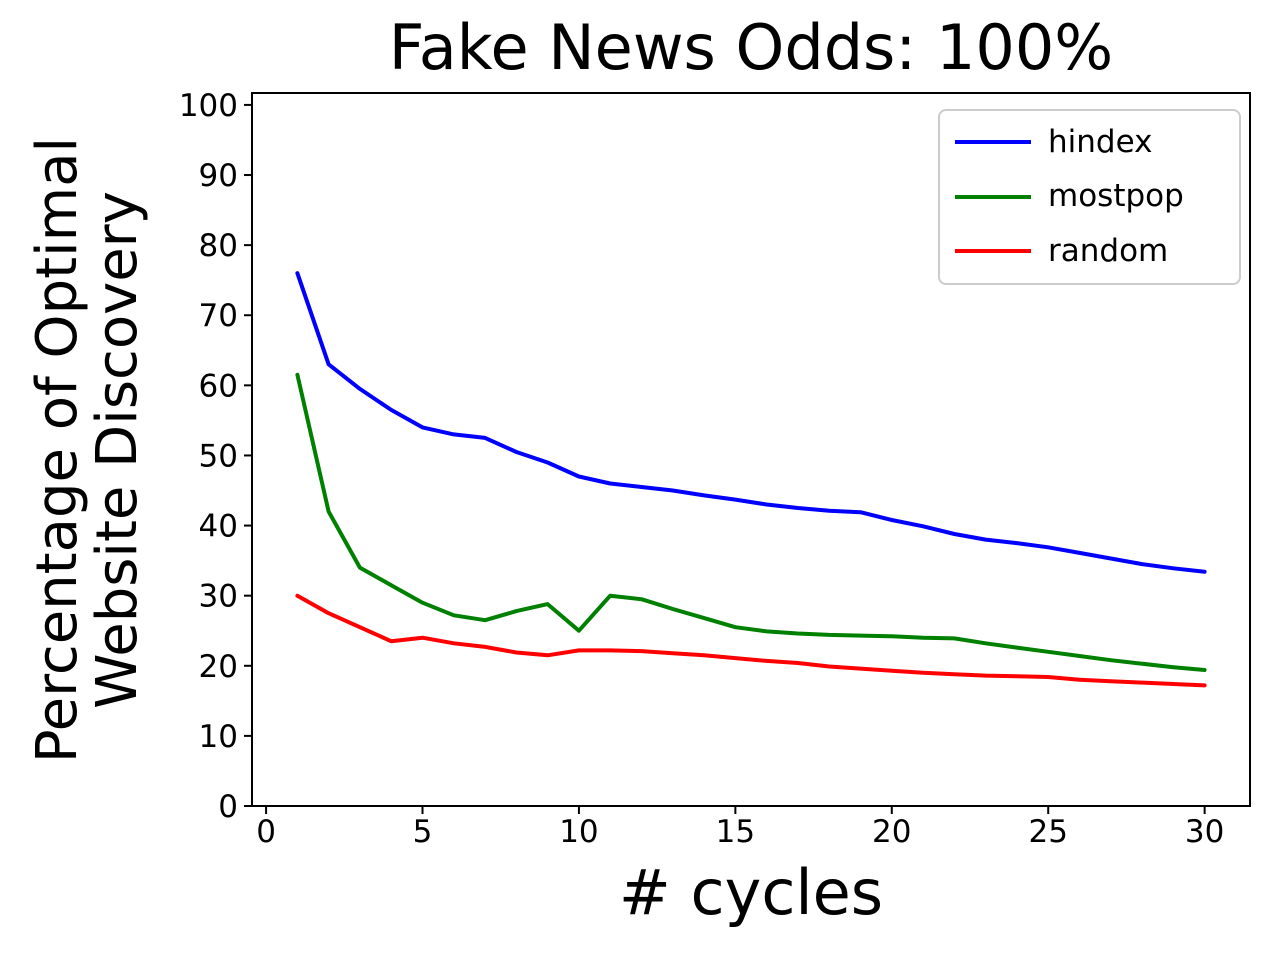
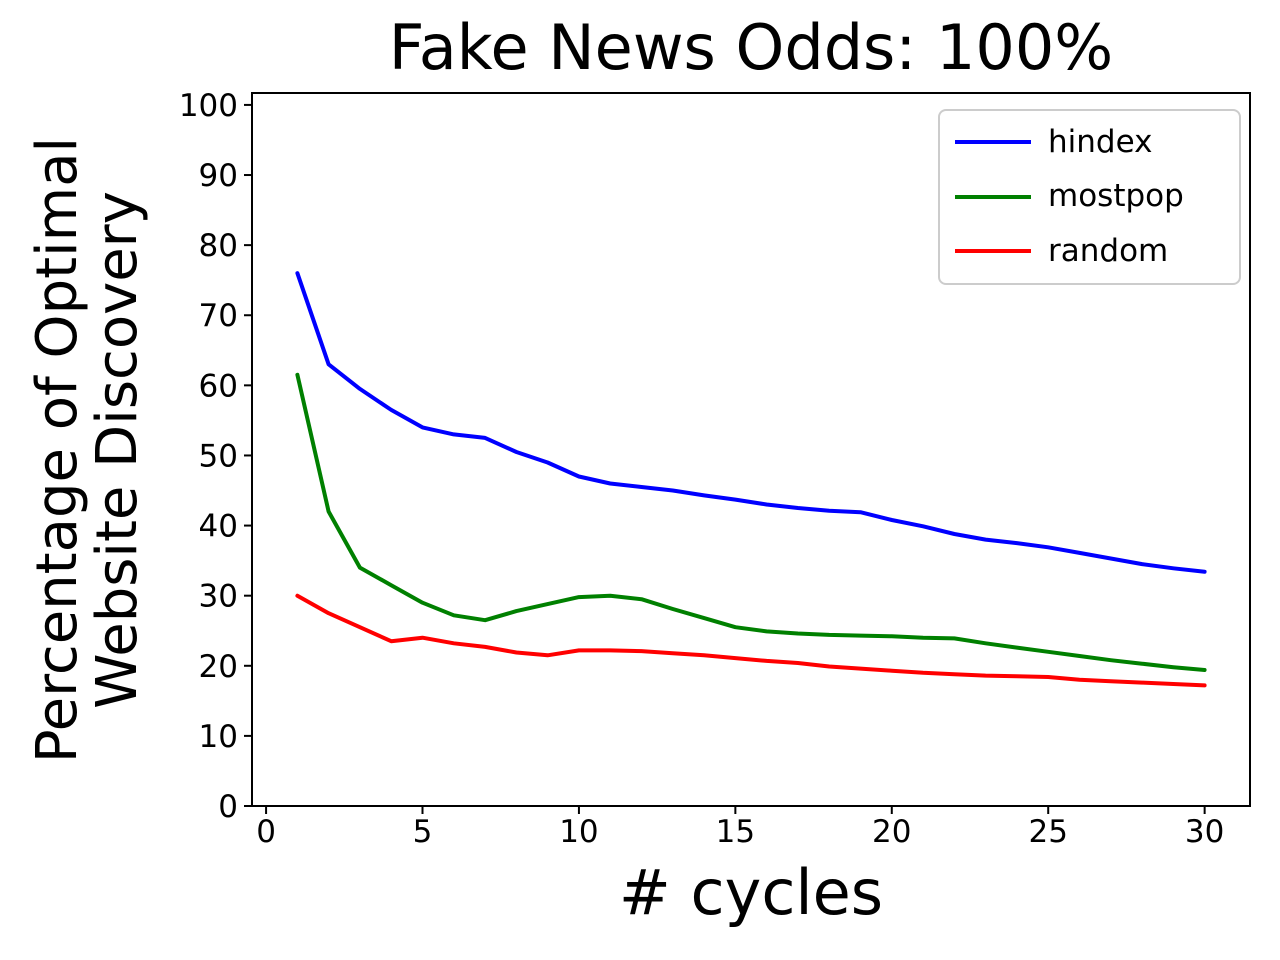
mostpop/10: 25 -> 30
